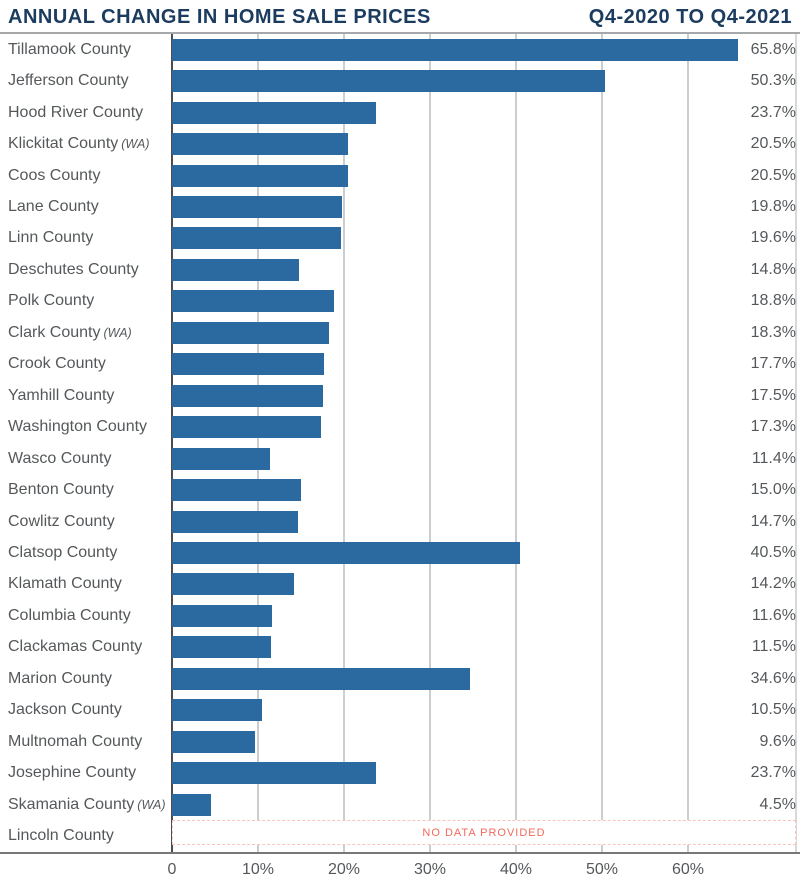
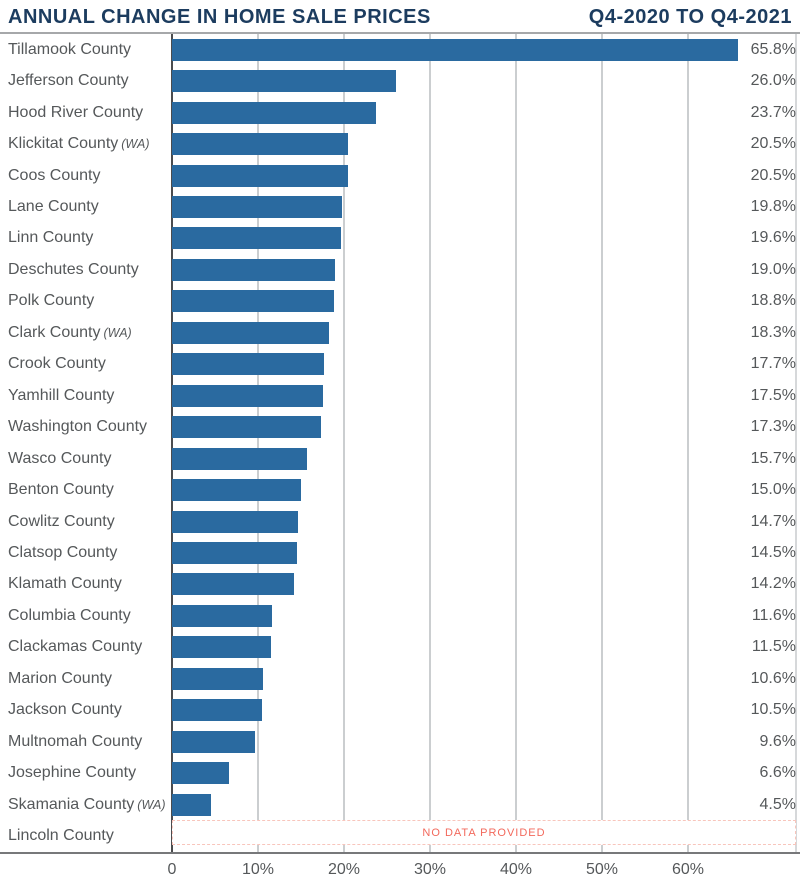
Jefferson County: 50.3% -> 26.0%
Deschutes County: 14.8% -> 19.0%
Wasco County: 11.4% -> 15.7%
Clatsop County: 40.5% -> 14.5%
Marion County: 34.6% -> 10.6%
Josephine County: 23.7% -> 6.6%
